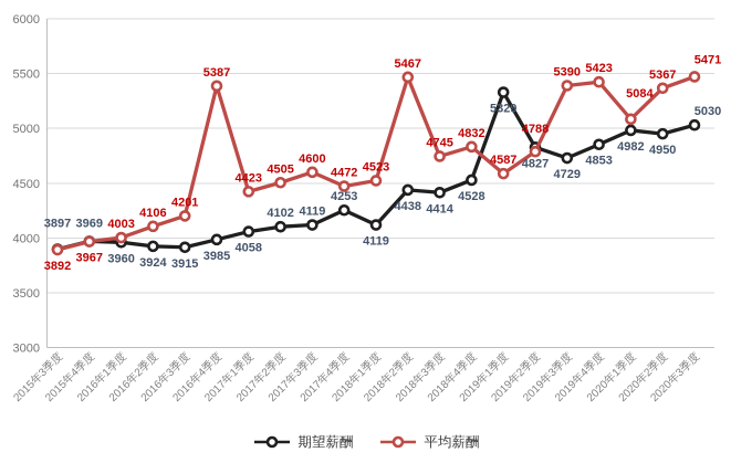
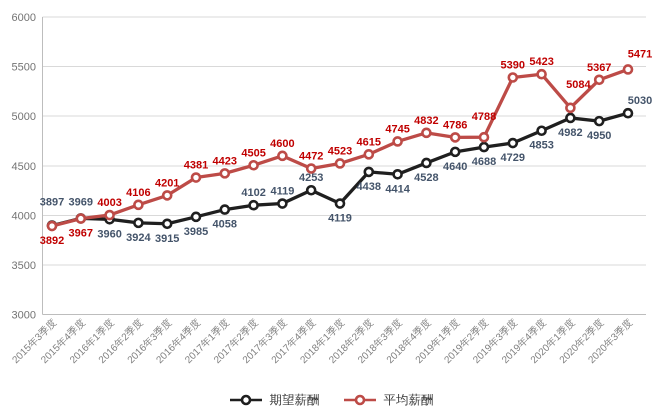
平均薪酬/2016年4季度: 5387 -> 4381
平均薪酬/2018年2季度: 5467 -> 4615
期望薪酬/2019年1季度: 5329 -> 4640
平均薪酬/2019年1季度: 4587 -> 4786
期望薪酬/2019年2季度: 4827 -> 4688
